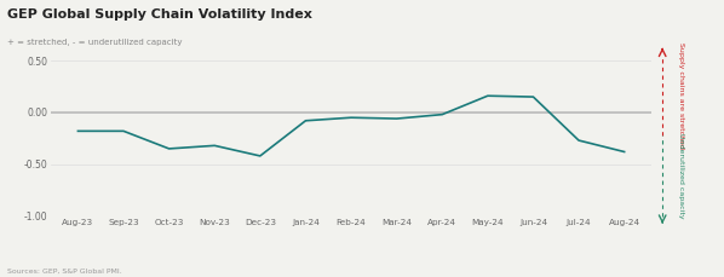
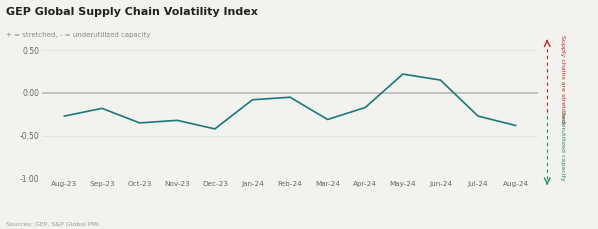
Aug-23: -0.18 -> -0.27
Mar-24: -0.06 -> -0.31
Apr-24: -0.02 -> -0.17
May-24: 0.16 -> 0.22
